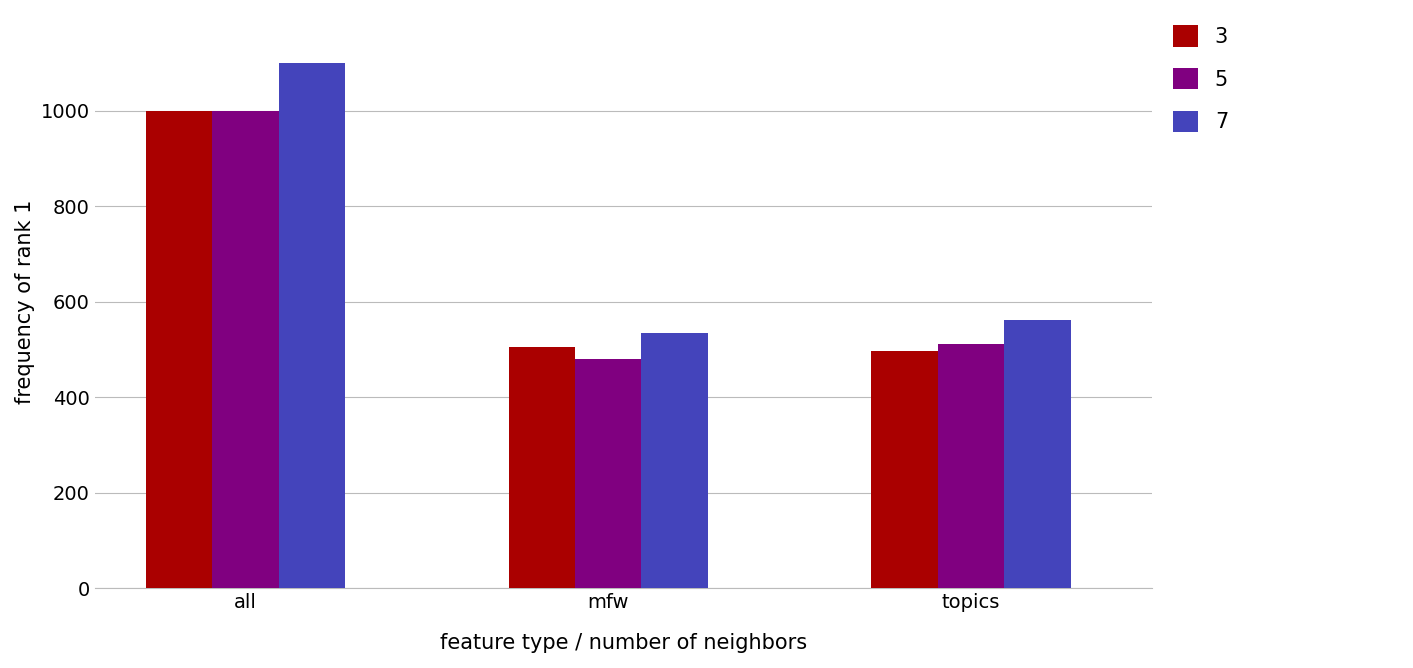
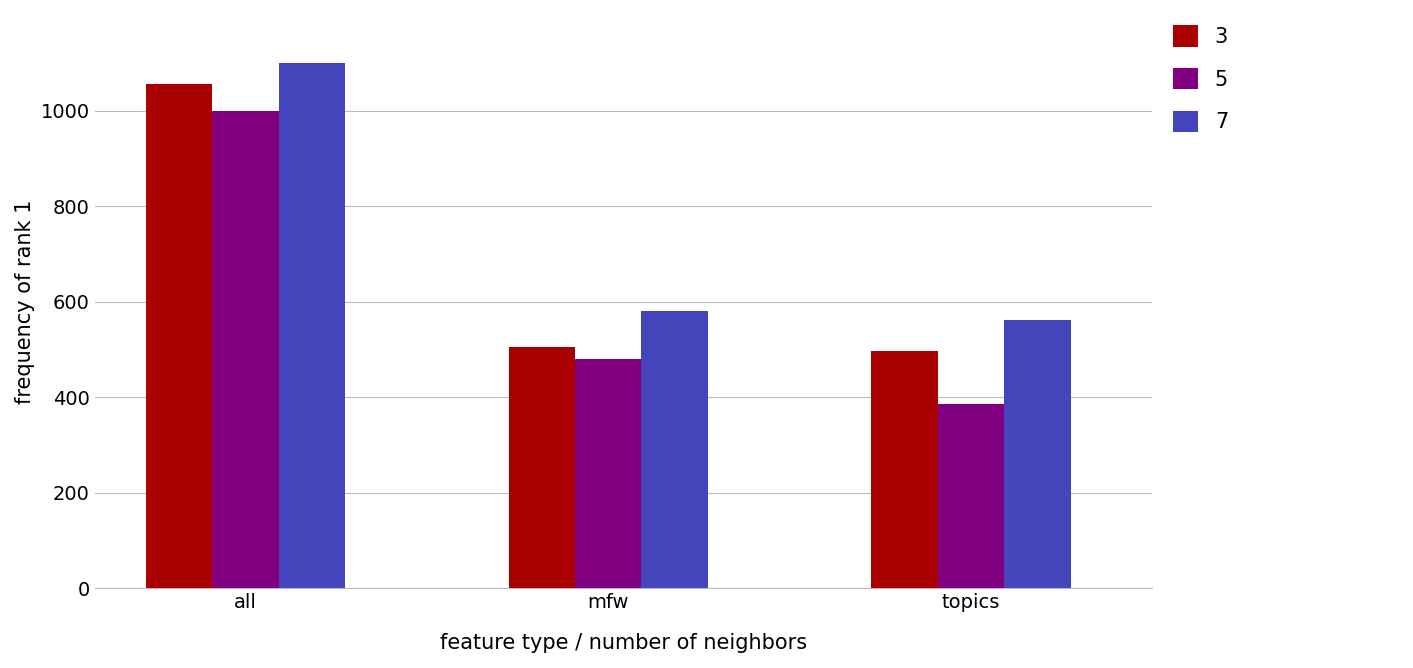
3/all: 1000 -> 1055
7/mfw: 535 -> 580
5/topics: 512 -> 385
